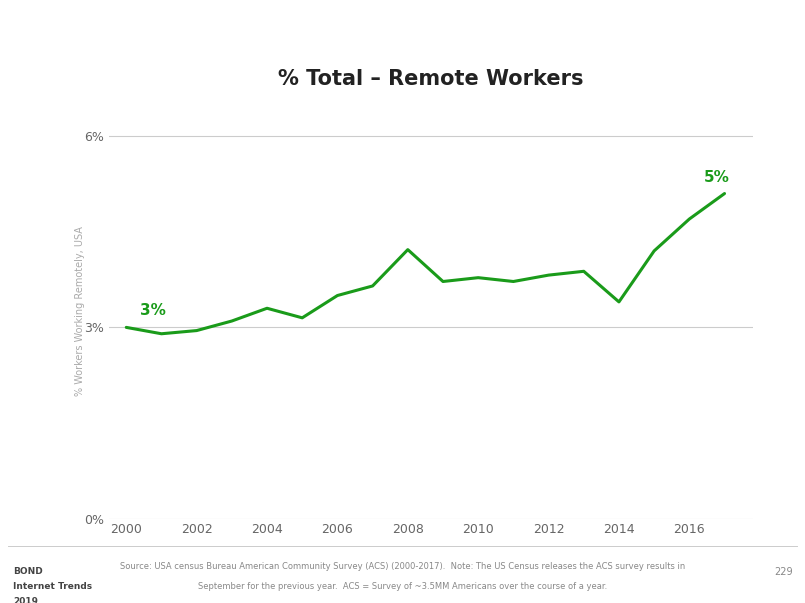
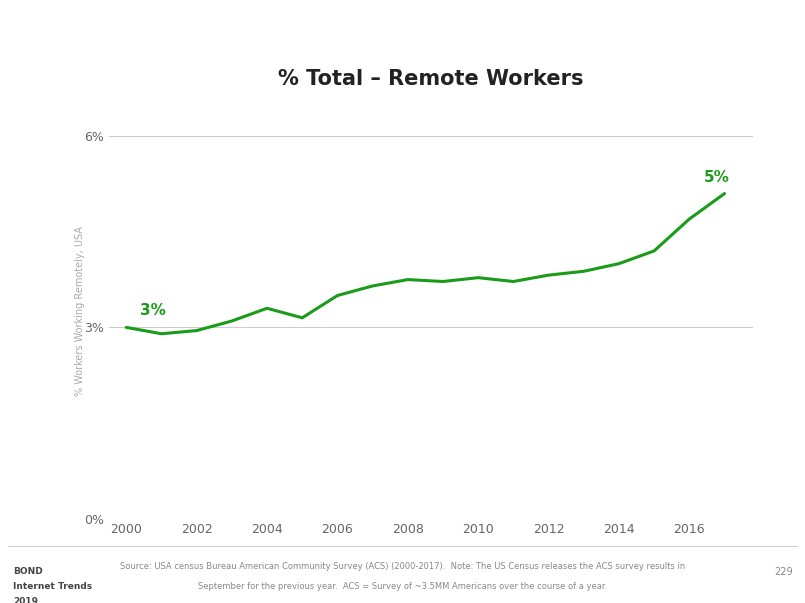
2008: 4.22% -> 3.75%
2014: 3.40% -> 4.00%
